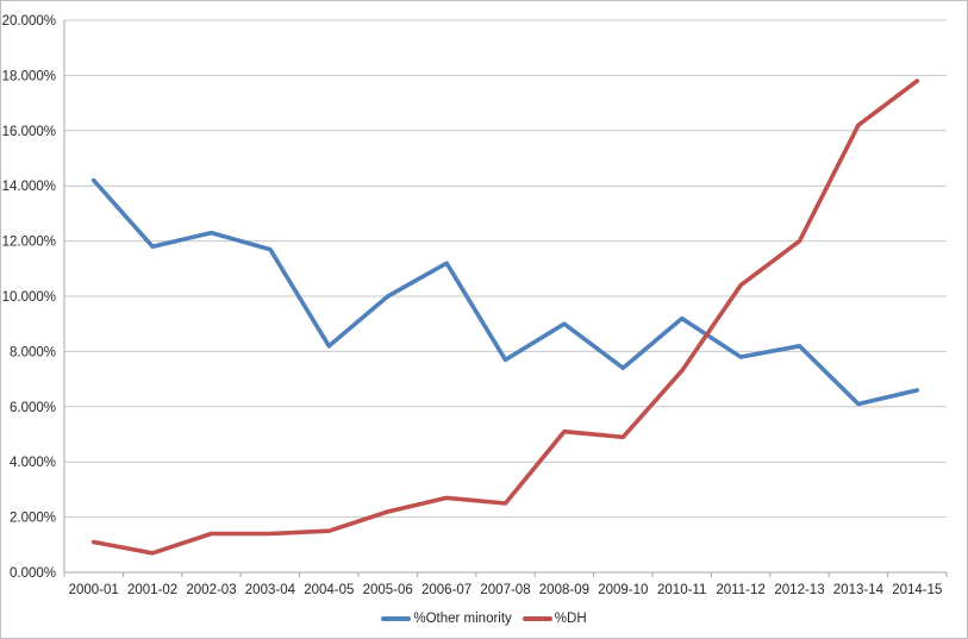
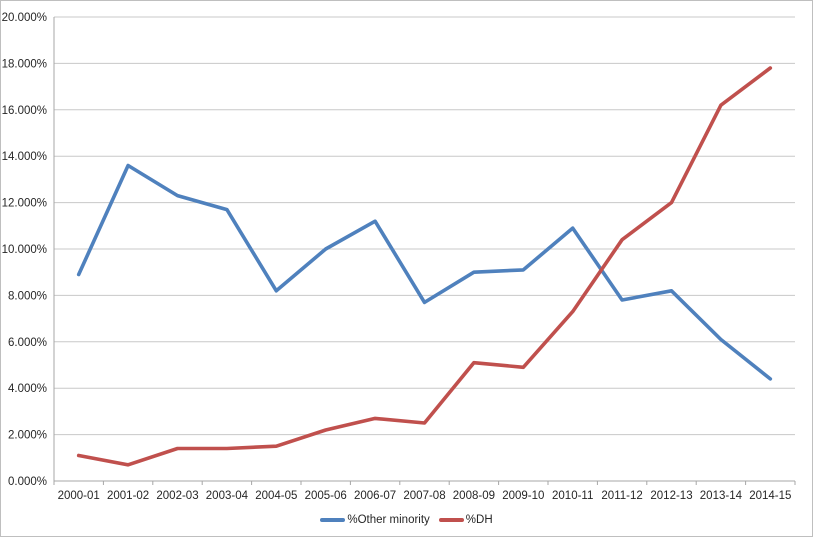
%Other minority/2000-01: 14.2% -> 8.9%
%Other minority/2001-02: 11.8% -> 13.6%
%Other minority/2009-10: 7.4% -> 9.1%
%Other minority/2010-11: 9.2% -> 10.9%
%Other minority/2014-15: 6.6% -> 4.4%
